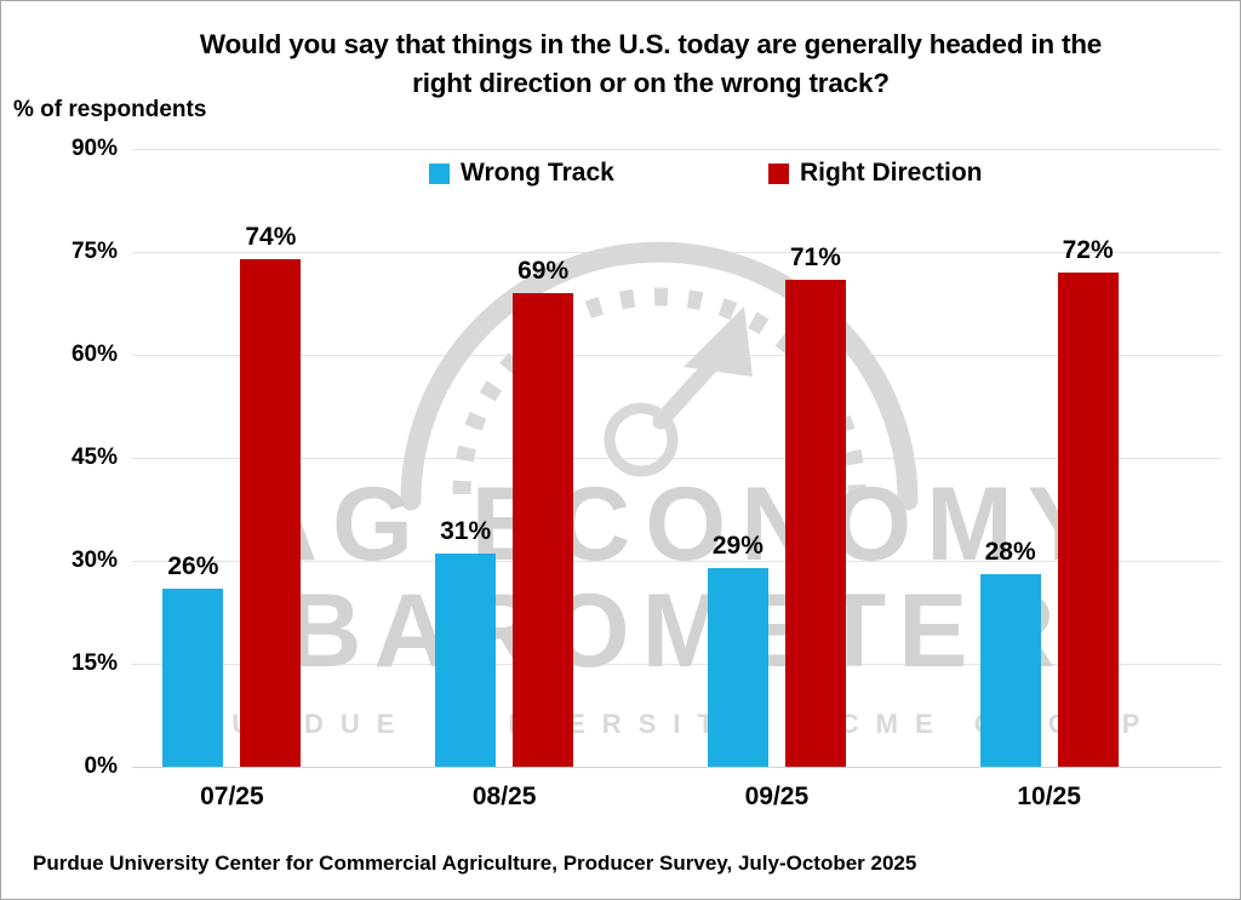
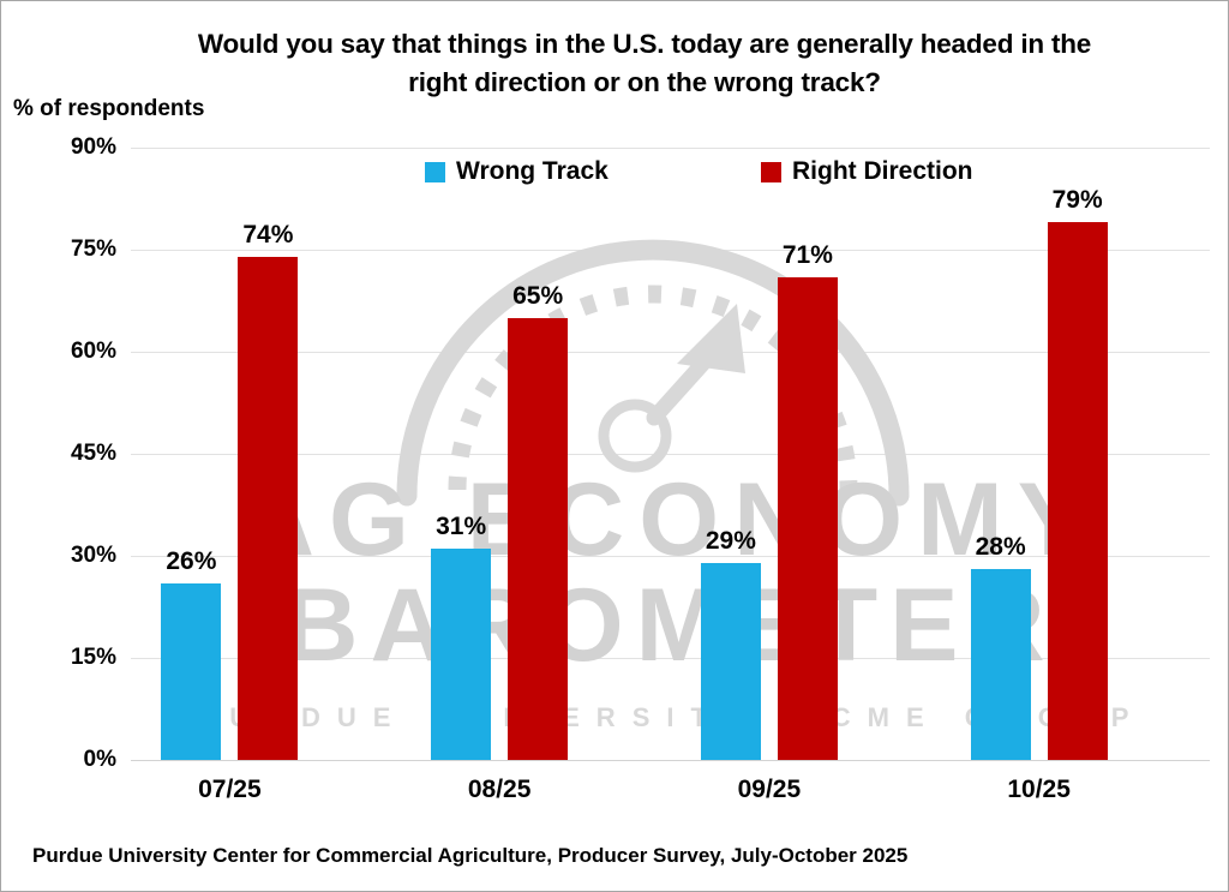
Right Direction/08/25: 69% -> 65%
Right Direction/10/25: 72% -> 79%
